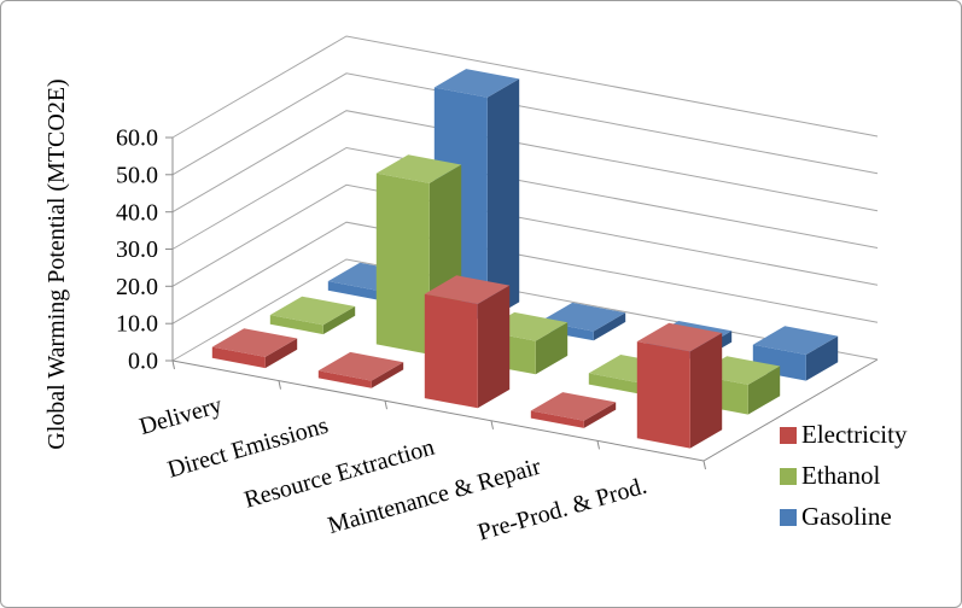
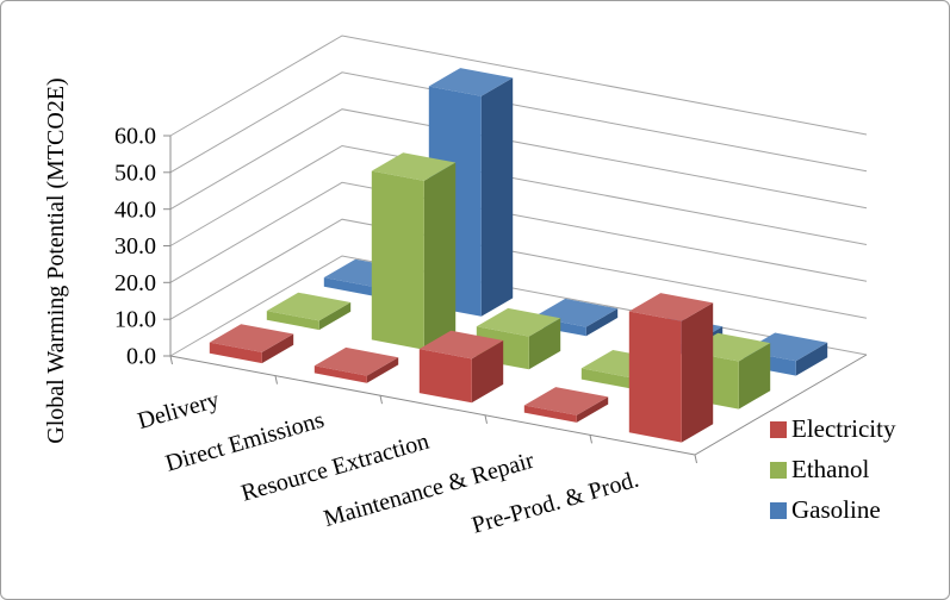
Electricity/Resource Extraction: 28 -> 12
Electricity/Pre-Prod. & Prod.: 26 -> 33
Ethanol/Pre-Prod. & Prod.: 8 -> 13
Gasoline/Pre-Prod. & Prod.: 7 -> 4
